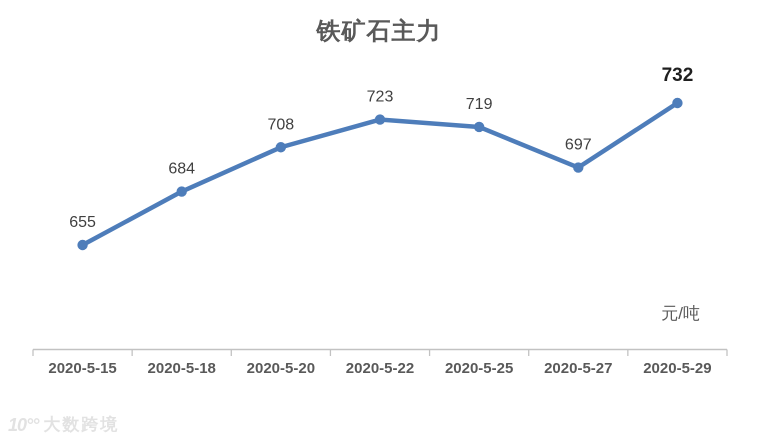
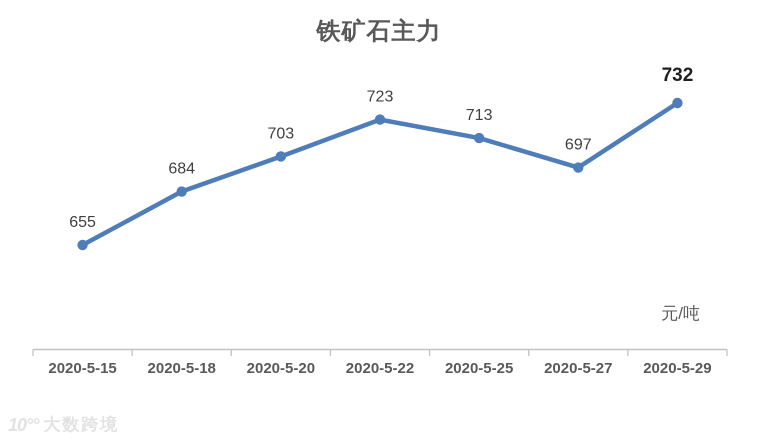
2020-5-20: 708 -> 703
2020-5-25: 719 -> 713
